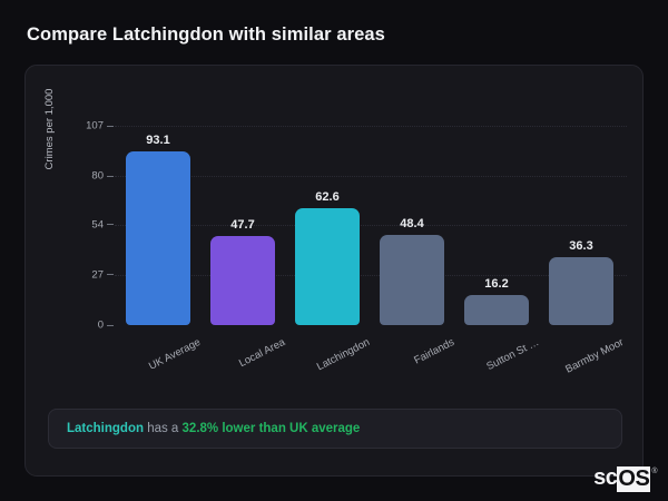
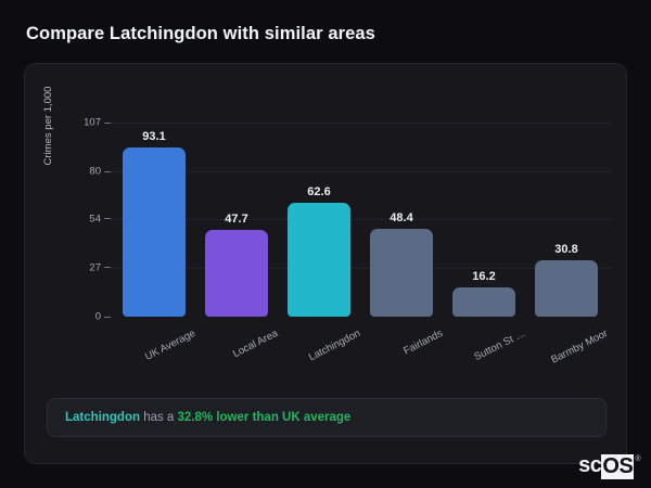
Barmby Moor: 36.3 -> 30.8
